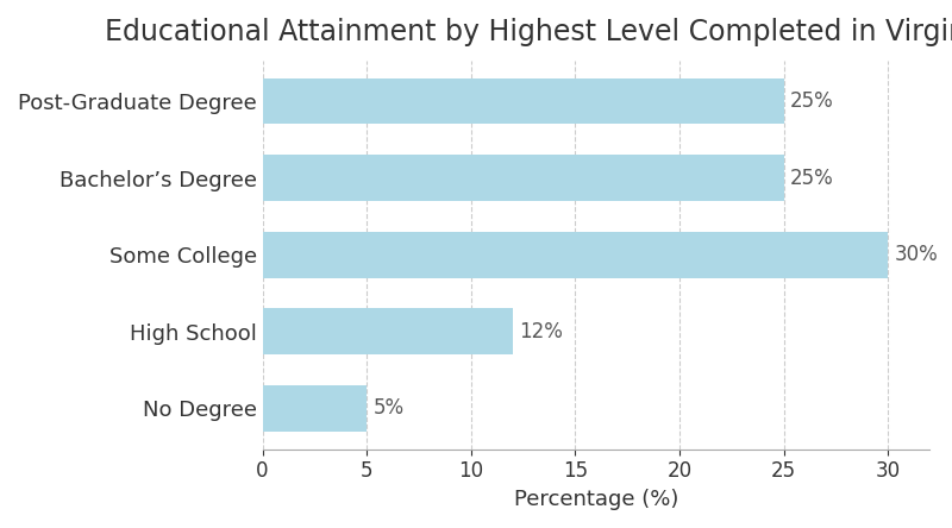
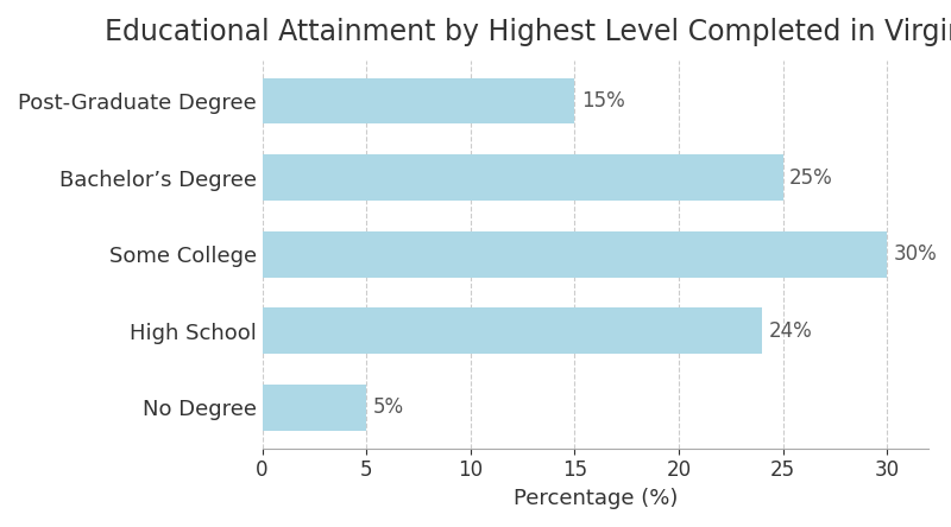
Post-Graduate Degree: 25% -> 15%
High School: 12% -> 24%
